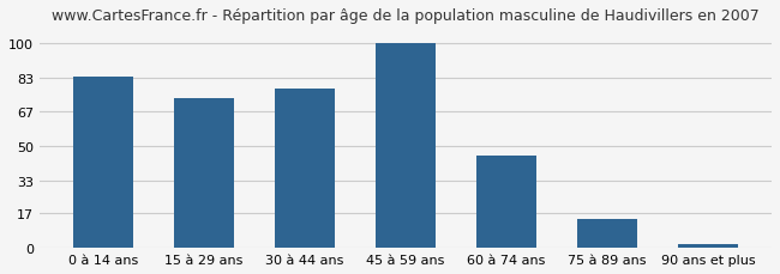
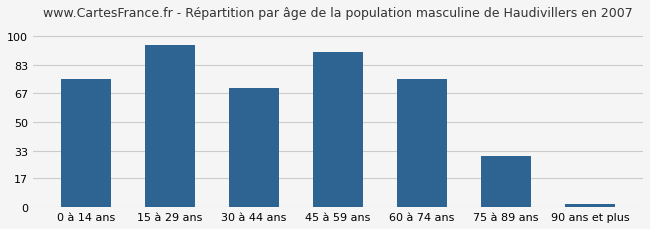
0 à 14 ans: 84 -> 75
15 à 29 ans: 73 -> 95
30 à 44 ans: 78 -> 70
45 à 59 ans: 100 -> 91
60 à 74 ans: 45 -> 75
75 à 89 ans: 14 -> 30
